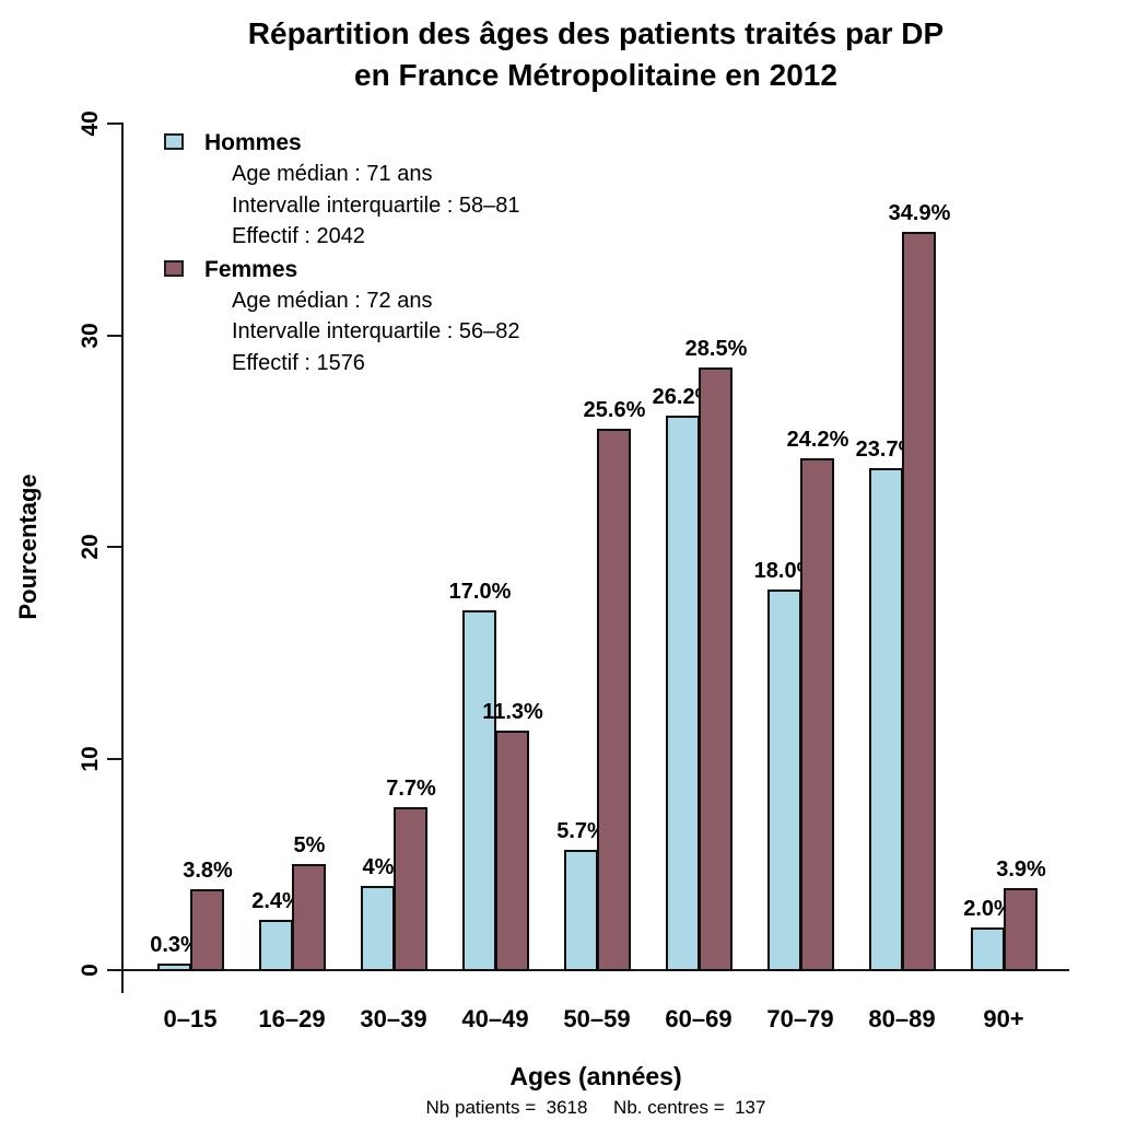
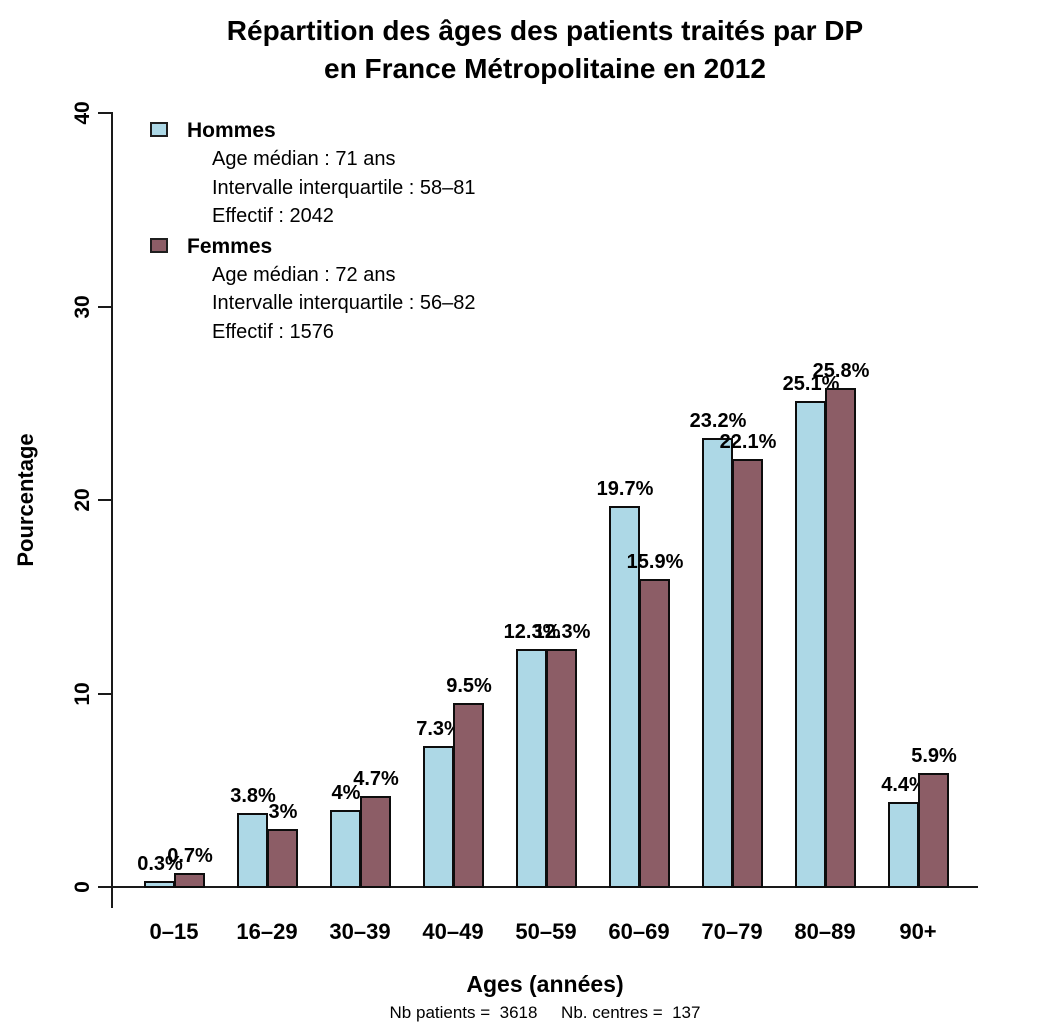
Femmes/0–15: 3.8% -> 0.7%
Hommes/16–29: 2.4% -> 3.8%
Femmes/16–29: 5% -> 3%
Femmes/30–39: 7.7% -> 4.7%
Hommes/40–49: 17.0% -> 7.3%
Femmes/40–49: 11.3% -> 9.5%
Hommes/50–59: 5.7% -> 12.3%
Femmes/50–59: 25.6% -> 12.3%
Hommes/60–69: 26.2% -> 19.7%
Femmes/60–69: 28.5% -> 15.9%
Hommes/70–79: 18.0% -> 23.2%
Femmes/70–79: 24.2% -> 22.1%
Hommes/80–89: 23.7% -> 25.1%
Femmes/80–89: 34.9% -> 25.8%
Hommes/90+: 2.0% -> 4.4%
Femmes/90+: 3.9% -> 5.9%
